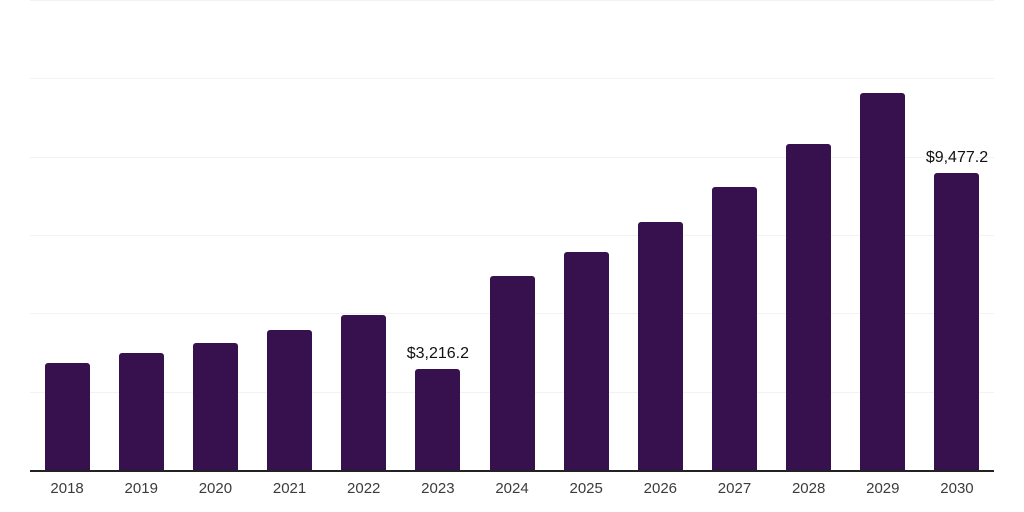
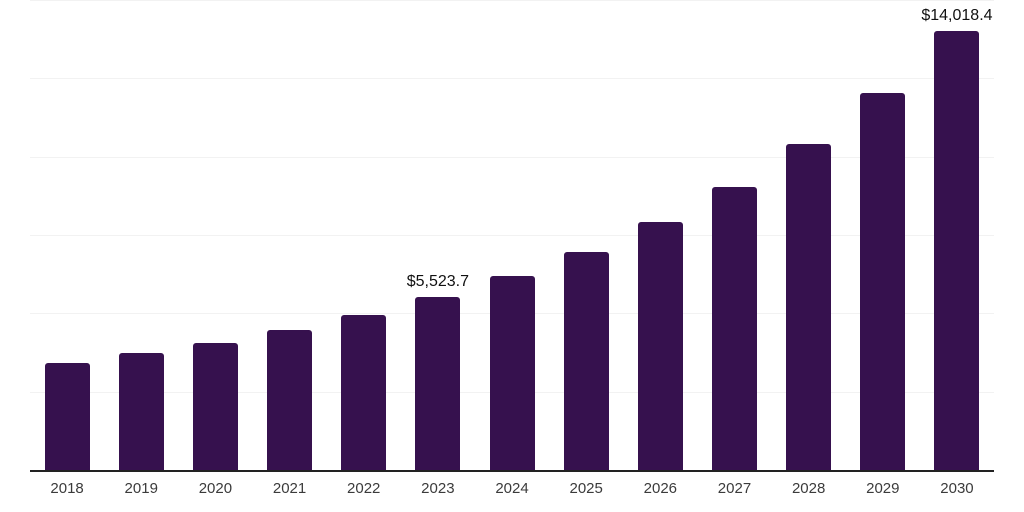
2023: $3,216.2 -> $5,523.7
2030: $9,477.2 -> $14,018.4
